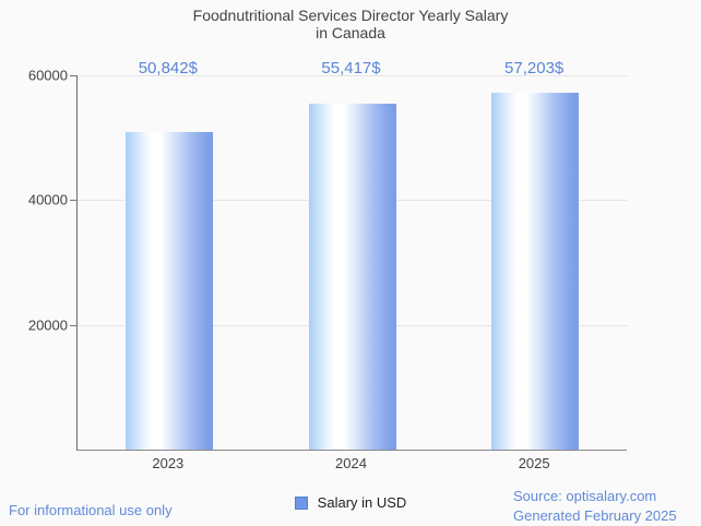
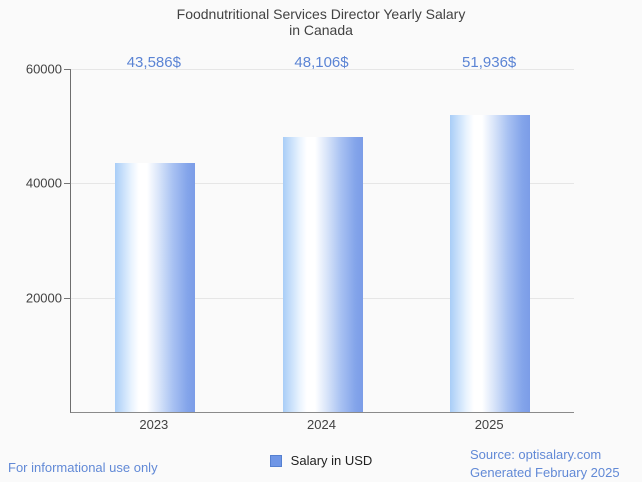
2023: 50,842 -> 43,586
2024: 55,417 -> 48,106
2025: 57,203 -> 51,936
